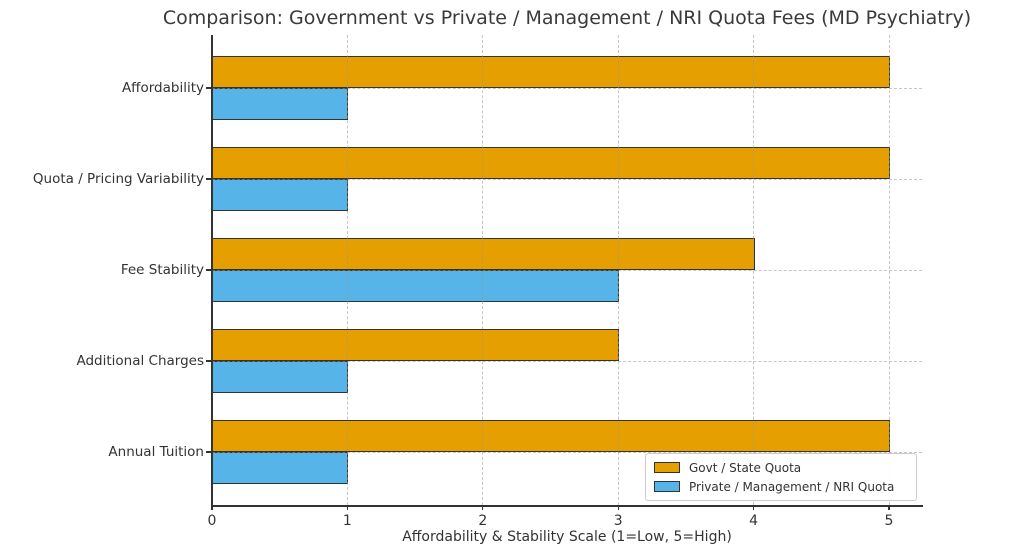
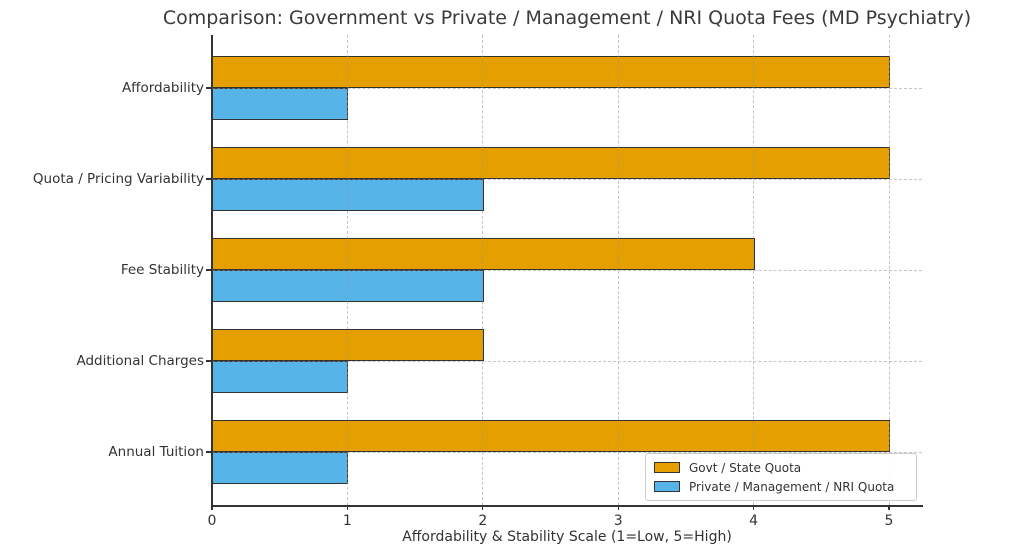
Private / Management / NRI Quota/Quota / Pricing Variability: 1 -> 2
Private / Management / NRI Quota/Fee Stability: 3 -> 2
Govt / State Quota/Additional Charges: 3 -> 2
